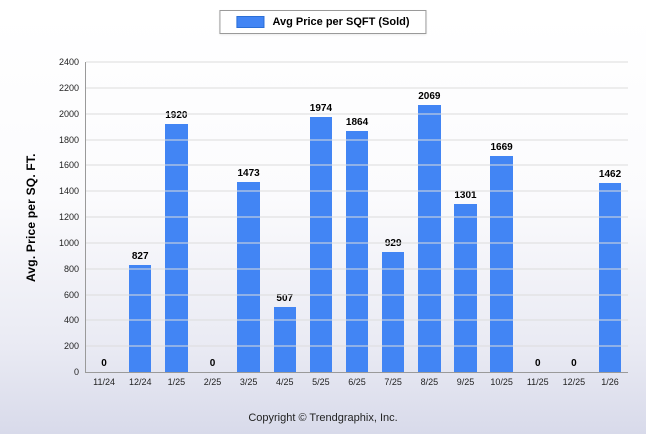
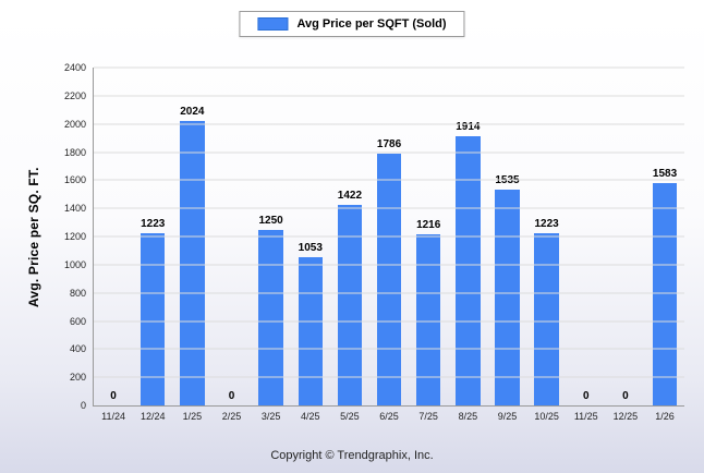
12/24: 827 -> 1223
1/25: 1920 -> 2024
3/25: 1473 -> 1250
4/25: 507 -> 1053
5/25: 1974 -> 1422
6/25: 1864 -> 1786
7/25: 929 -> 1216
8/25: 2069 -> 1914
9/25: 1301 -> 1535
10/25: 1669 -> 1223
1/26: 1462 -> 1583
